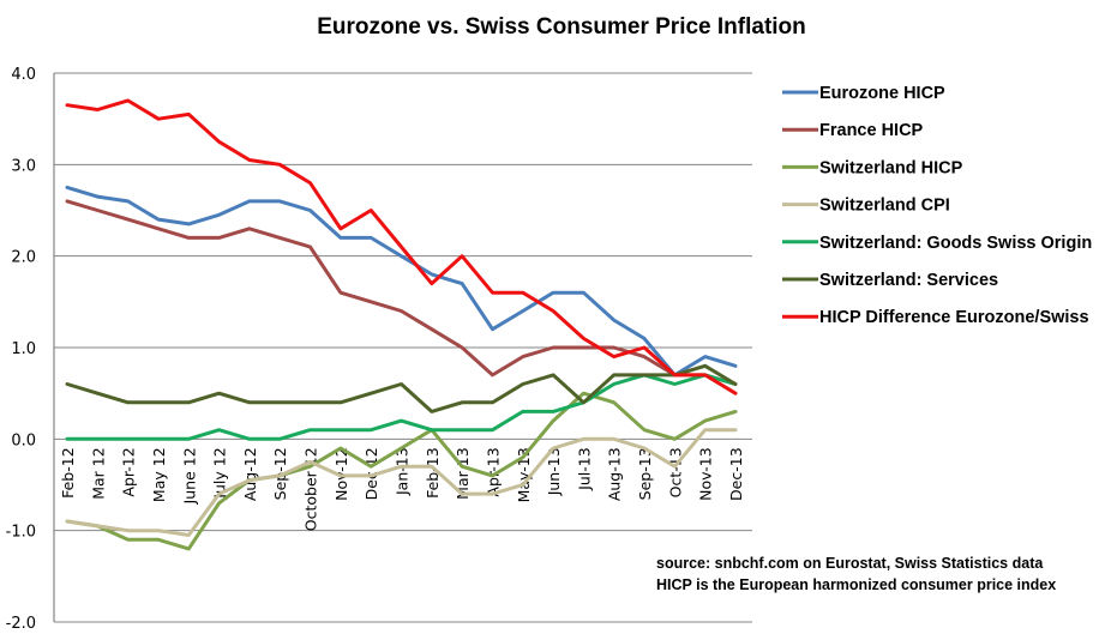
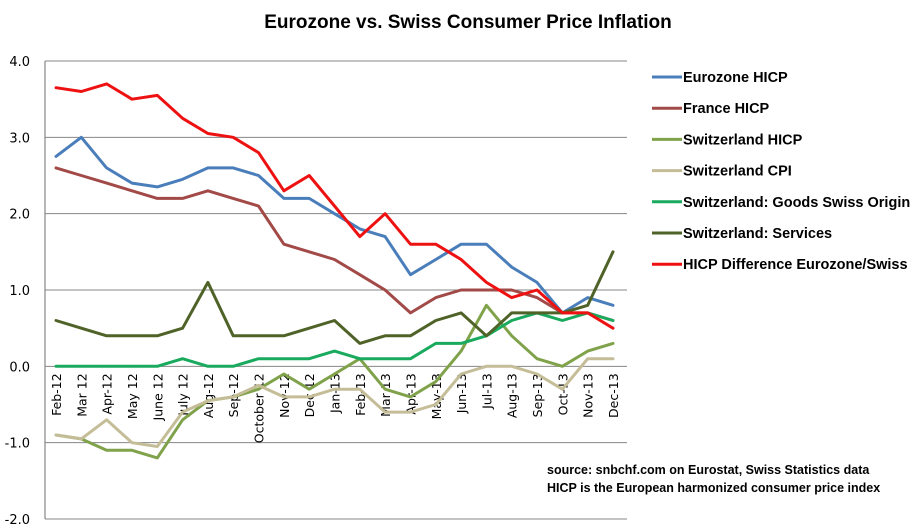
Eurozone HICP/Mar 12: 2.6 -> 3.0
Switzerland CPI/Apr-12: -1.0 -> -0.7
Switzerland: Services/Aug-12: 0.4 -> 1.1
Switzerland HICP/Jul-13: 0.5 -> 0.8
Switzerland: Services/Dec-13: 0.6 -> 1.5
